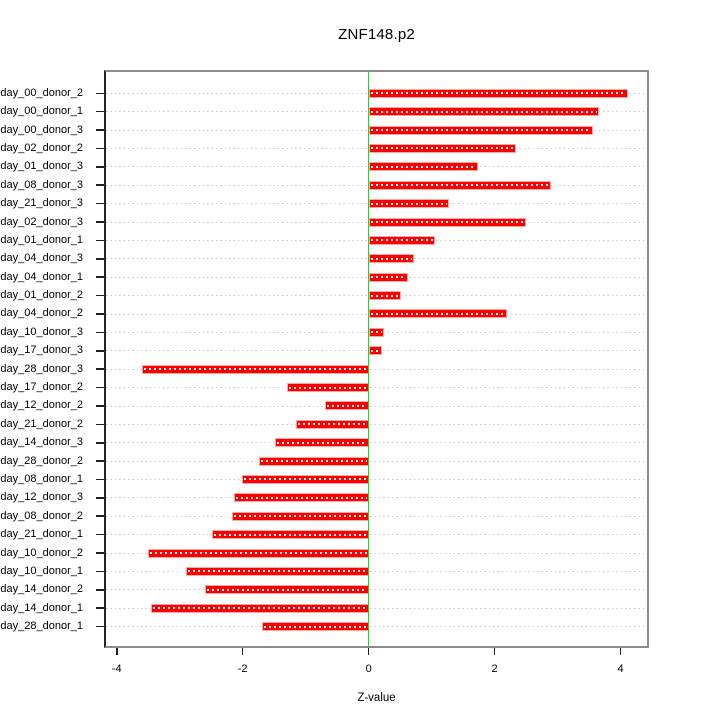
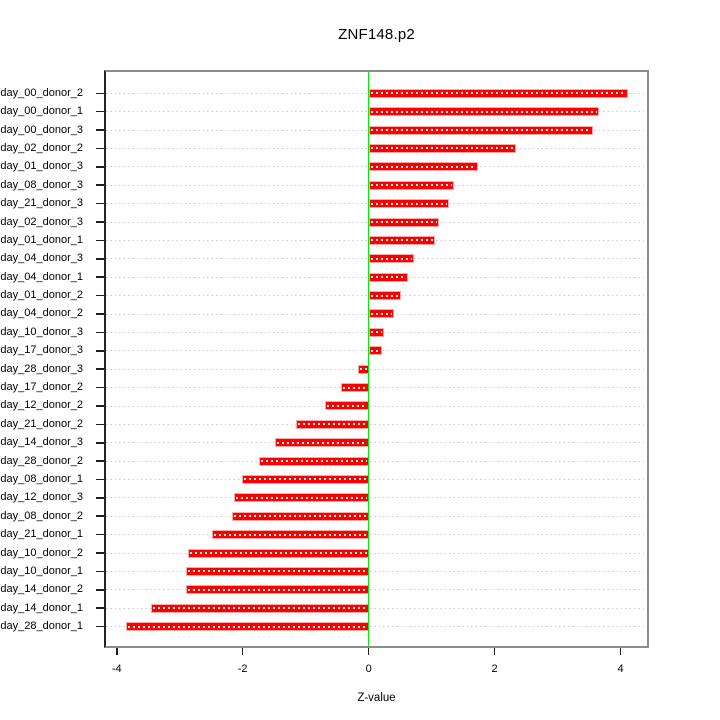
day_08_donor_3: 2.9 -> 1.4
day_02_donor_3: 2.5 -> 1.1
day_04_donor_2: 2.2 -> 0.4
day_28_donor_3: -3.6 -> -0.2
day_17_donor_2: -1.3 -> -0.4
day_10_donor_2: -3.5 -> -2.9
day_14_donor_2: -2.6 -> -2.9
day_28_donor_1: -1.7 -> -3.9
